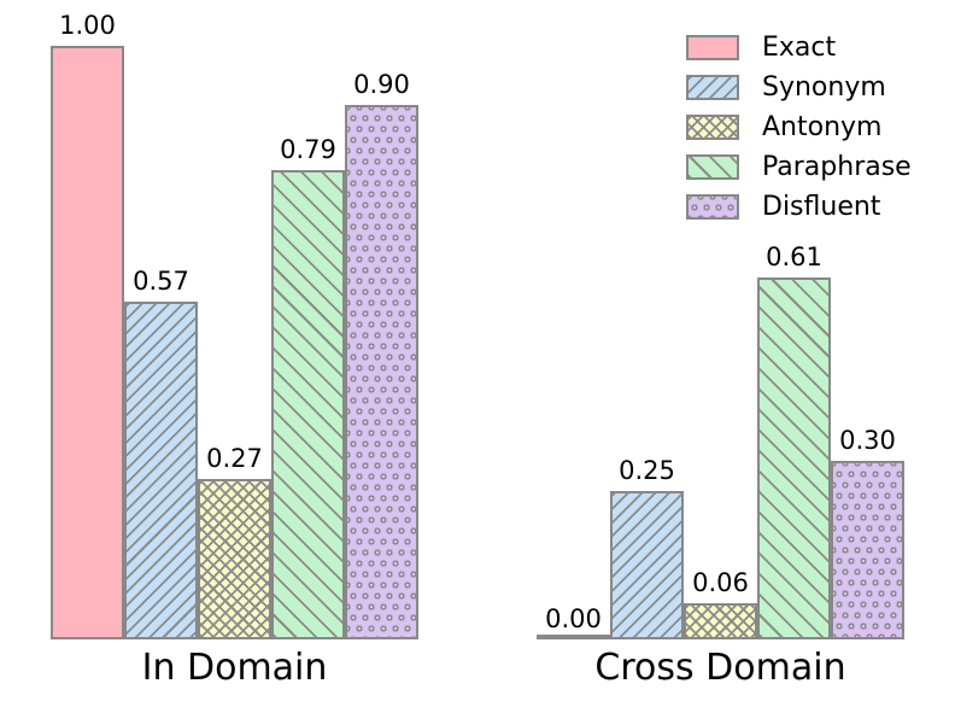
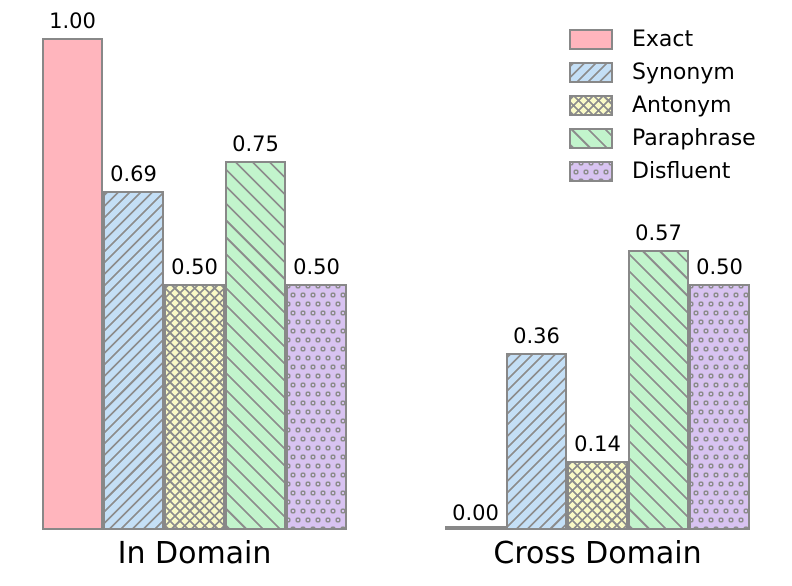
Synonym/In Domain: 0.57 -> 0.69
Antonym/In Domain: 0.27 -> 0.50
Paraphrase/In Domain: 0.79 -> 0.75
Disfluent/In Domain: 0.90 -> 0.50
Synonym/Cross Domain: 0.25 -> 0.36
Antonym/Cross Domain: 0.06 -> 0.14
Paraphrase/Cross Domain: 0.61 -> 0.57
Disfluent/Cross Domain: 0.30 -> 0.50
